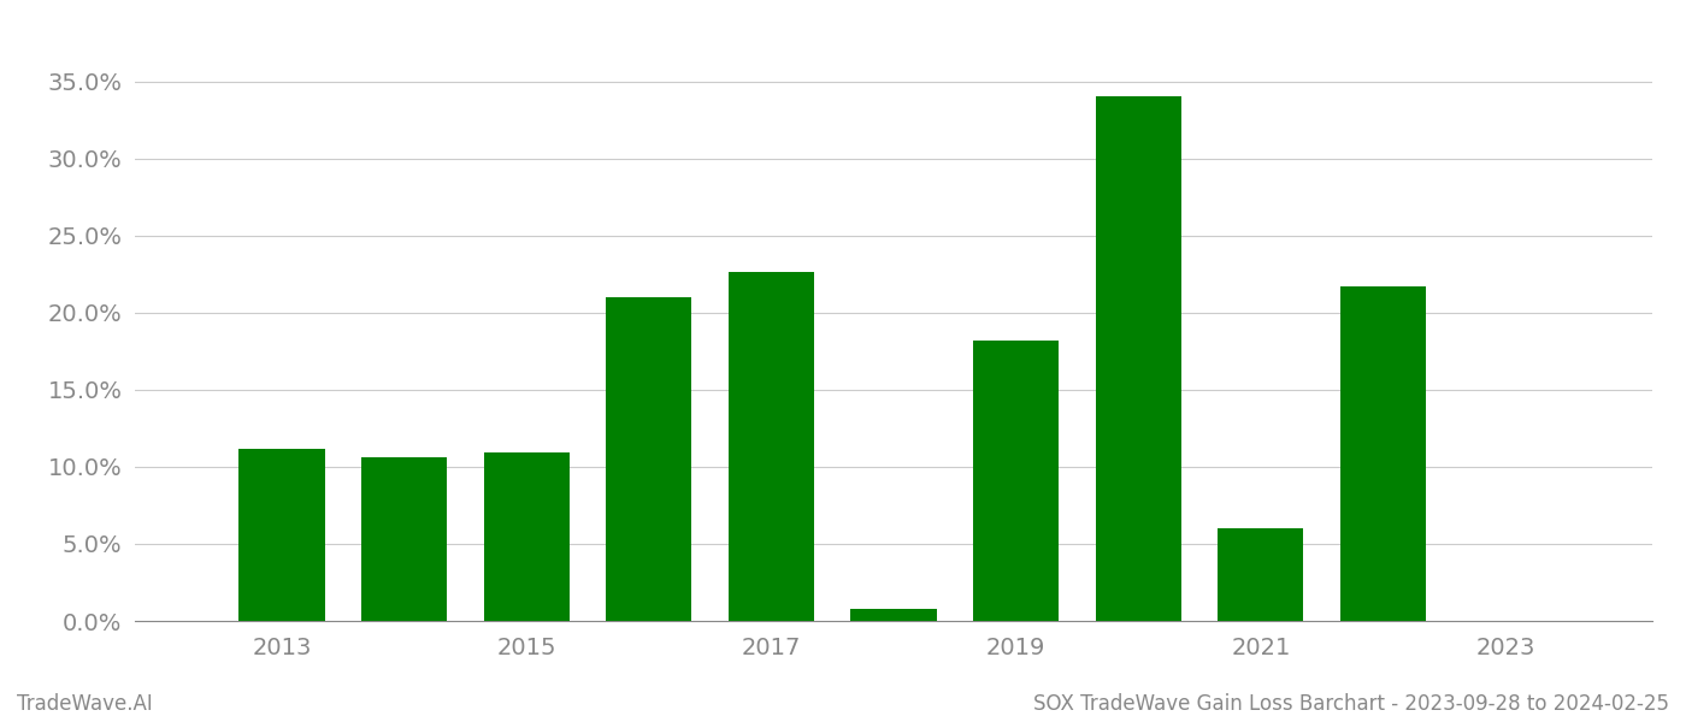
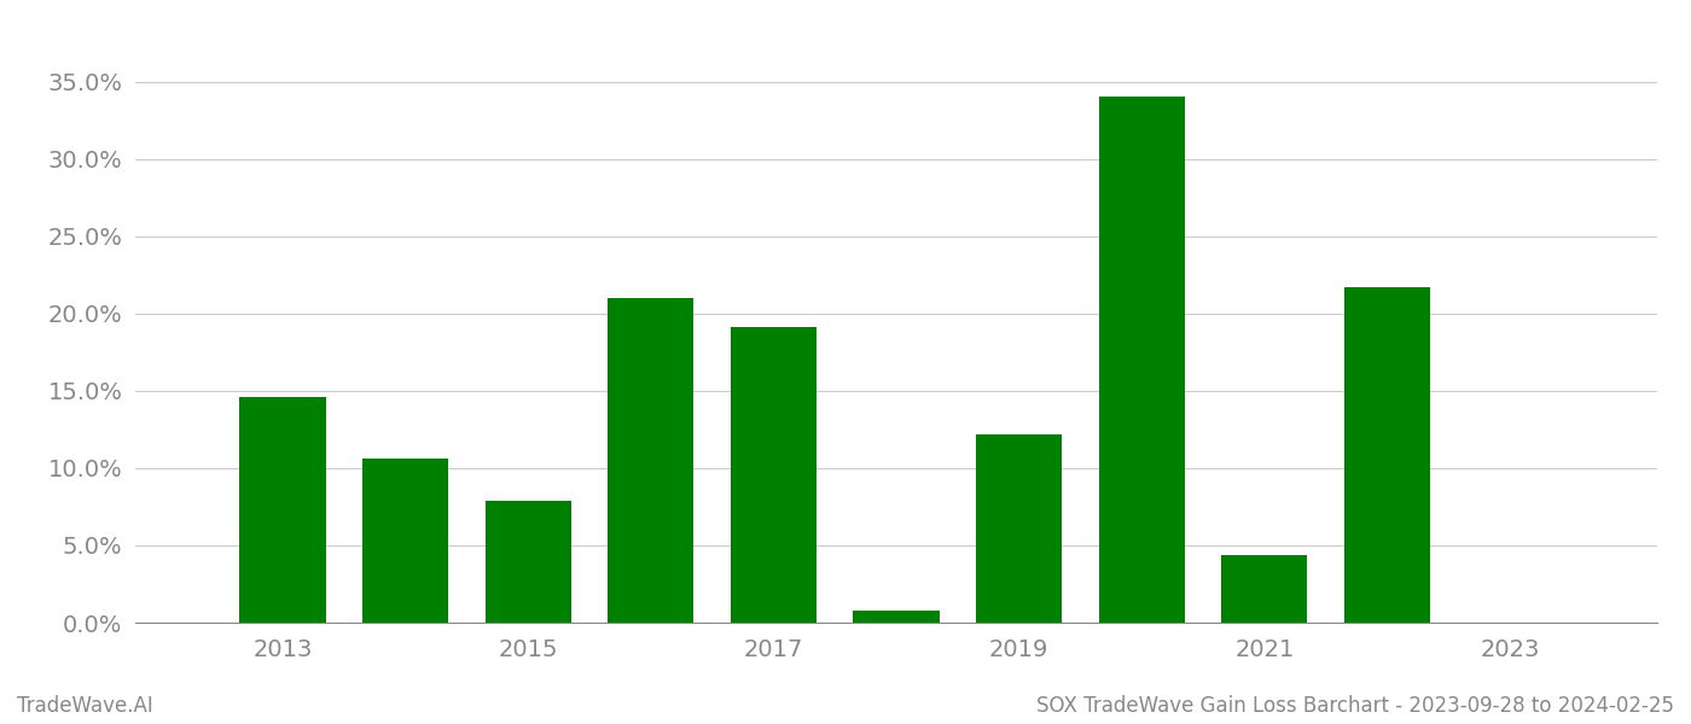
2013: 11.2% -> 14.6%
2015: 10.9% -> 7.9%
2017: 22.6% -> 19.1%
2019: 18.2% -> 12.2%
2021: 6.0% -> 4.4%
